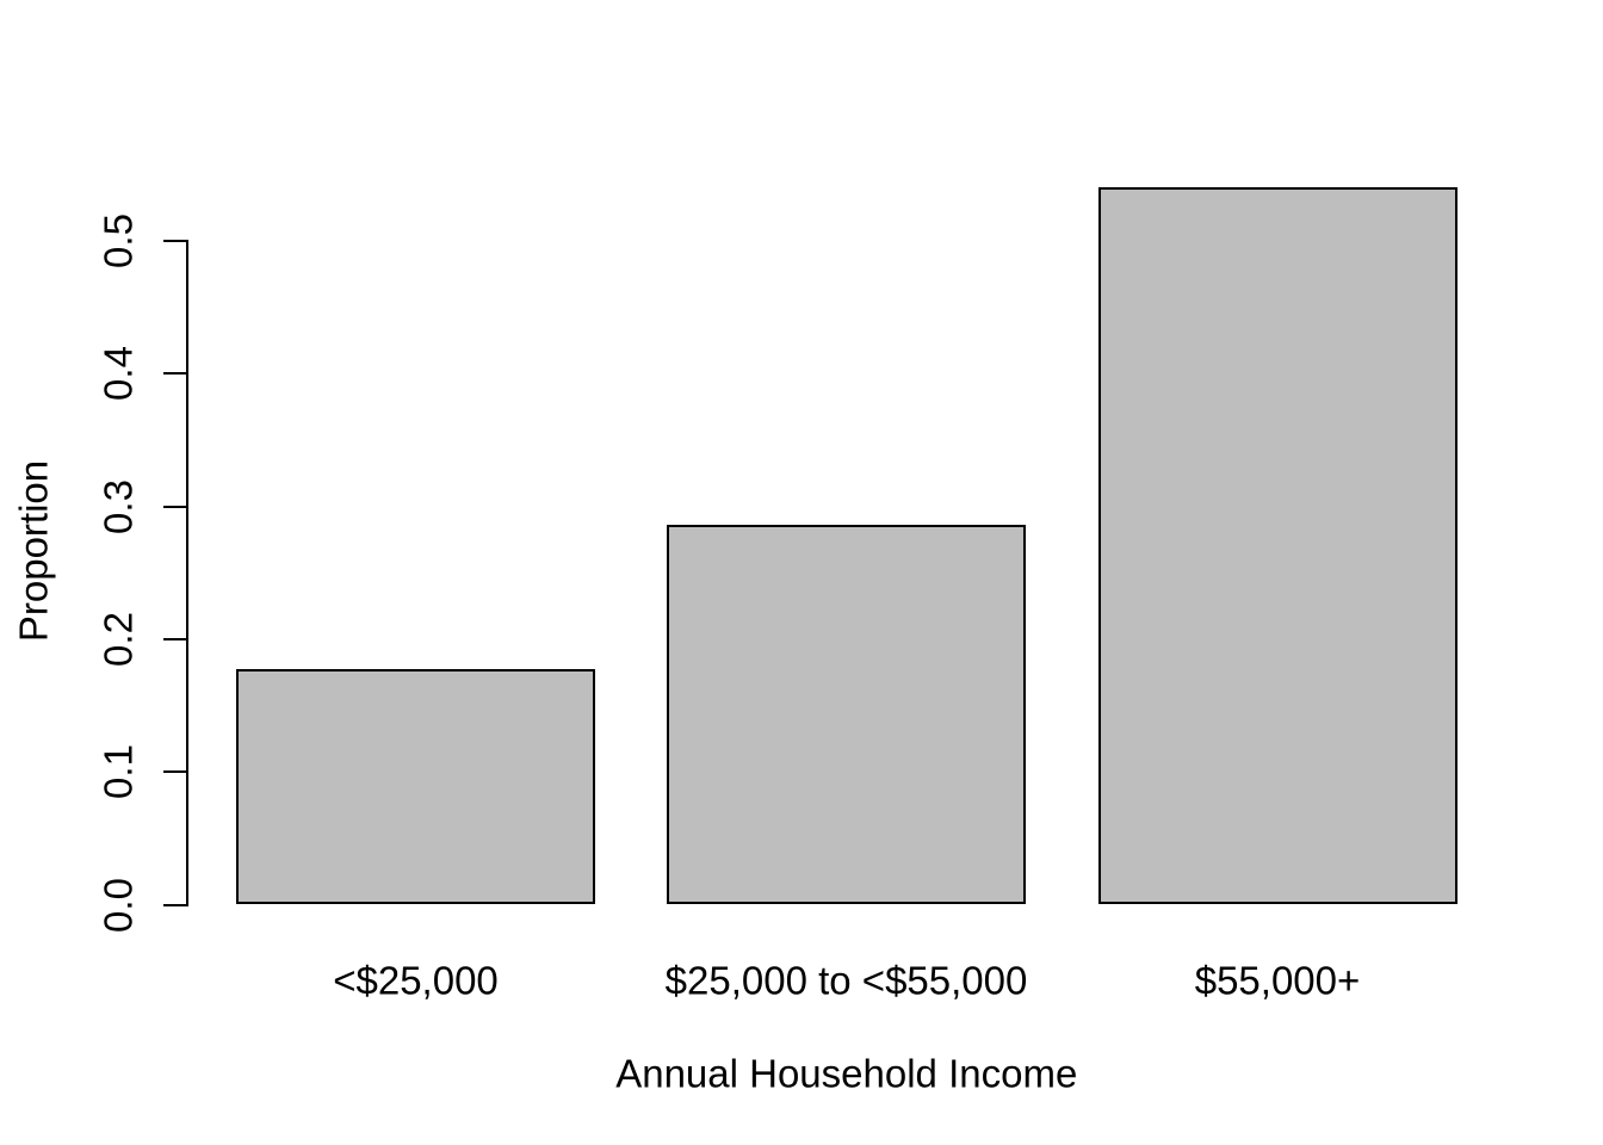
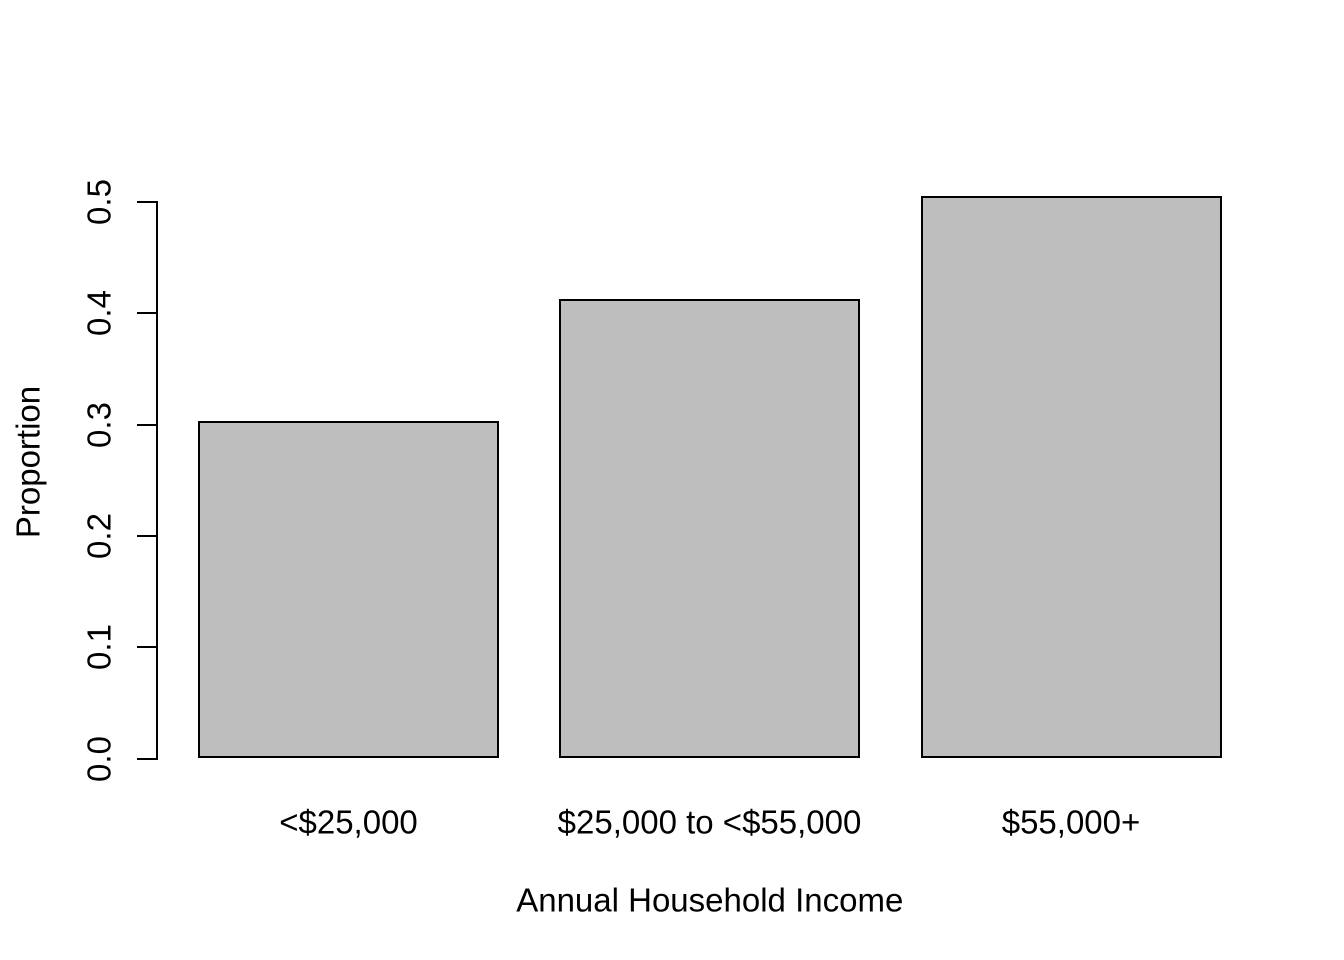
<$25,000: 0.177 -> 0.303
$25,000 to <$55,000: 0.286 -> 0.413
$55,000+: 0.540 -> 0.505
